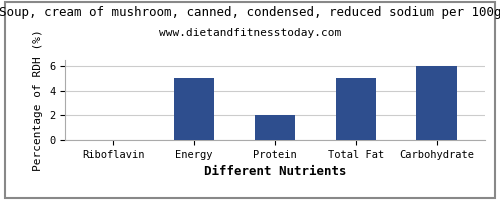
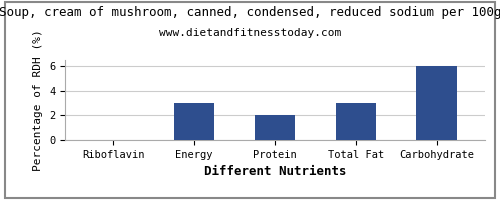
Energy: 5 -> 3
Total Fat: 5 -> 3
